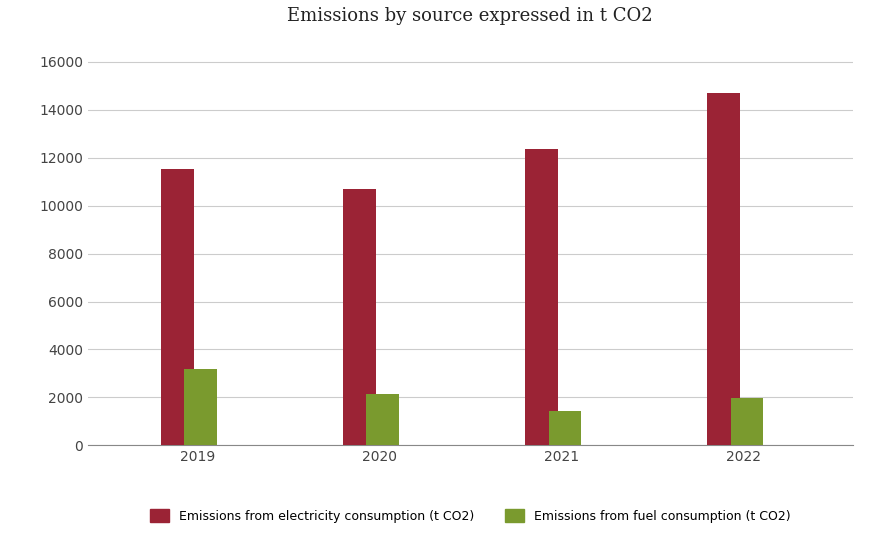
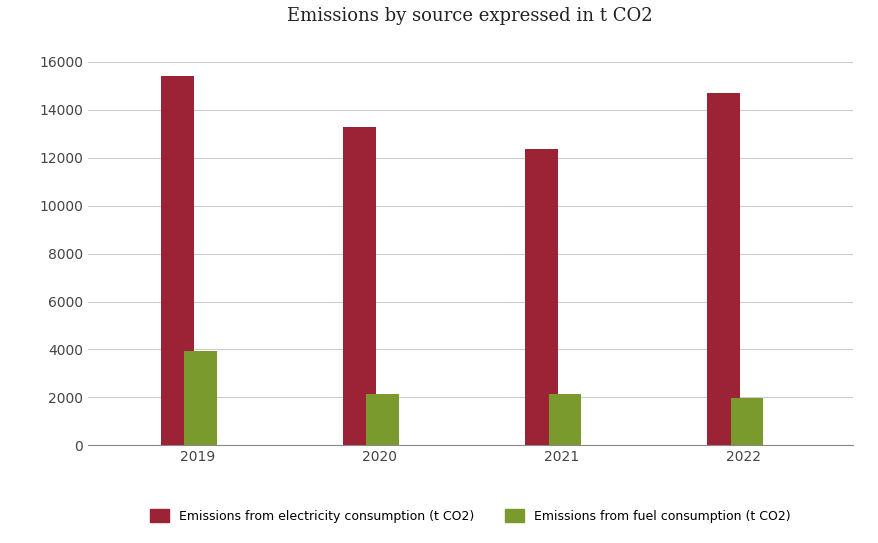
Emissions from electricity consumption (t CO2)/2019: 11550 -> 15400
Emissions from fuel consumption (t CO2)/2019: 3200 -> 3950
Emissions from electricity consumption (t CO2)/2020: 10700 -> 13300
Emissions from fuel consumption (t CO2)/2021: 1450 -> 2150
